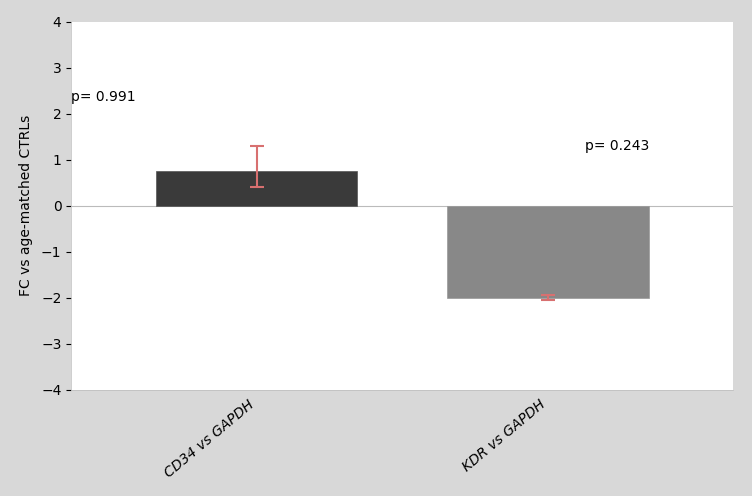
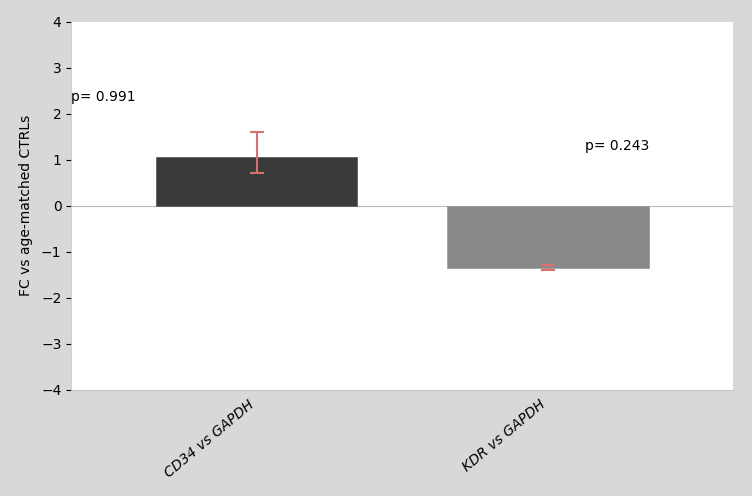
CD34 vs GAPDH: 0.75 -> 1.05
KDR vs GAPDH: -2.00 -> -1.35
